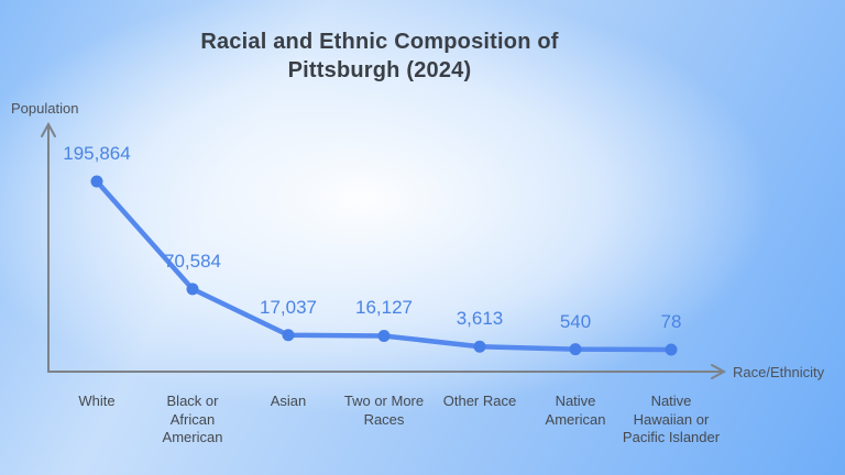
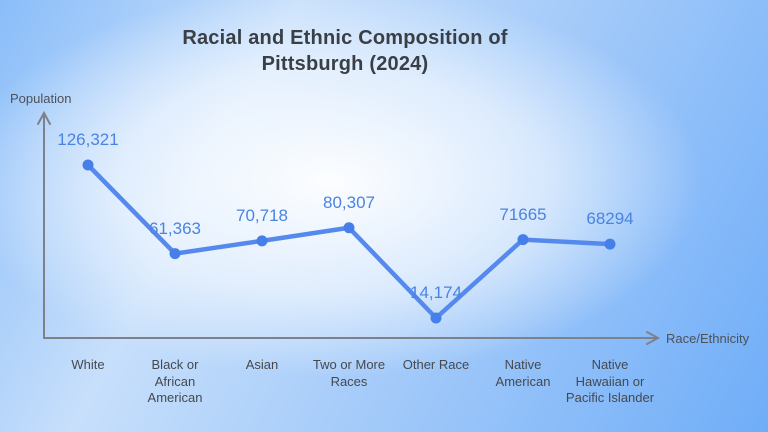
White: 195,864 -> 126,321
Black or African American: 70,584 -> 61,363
Asian: 17,037 -> 70,718
Two or More Races: 16,127 -> 80,307
Other Race: 3,613 -> 14,174
Native American: 540 -> 71665
Native Hawaiian or Pacific Islander: 78 -> 68294
